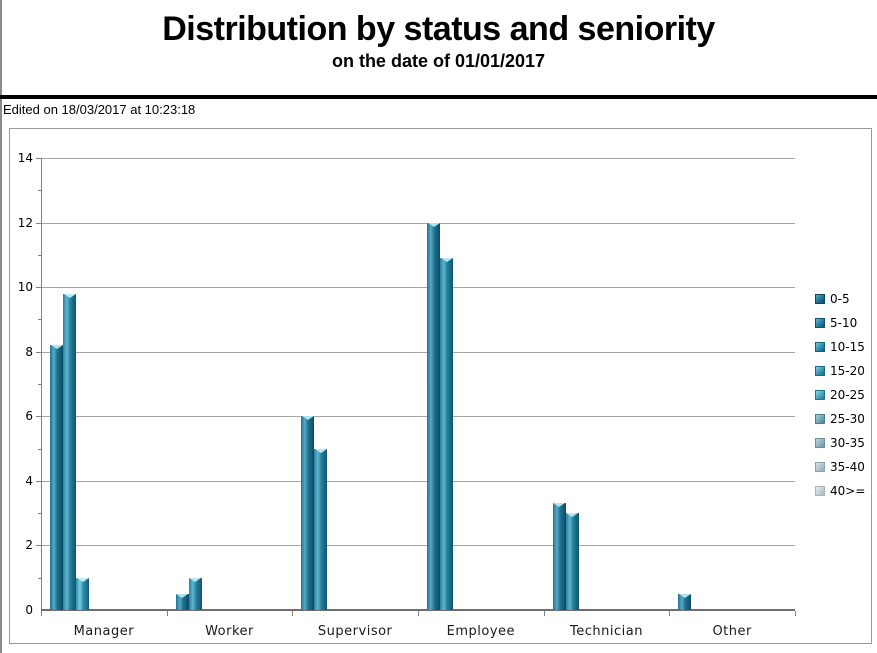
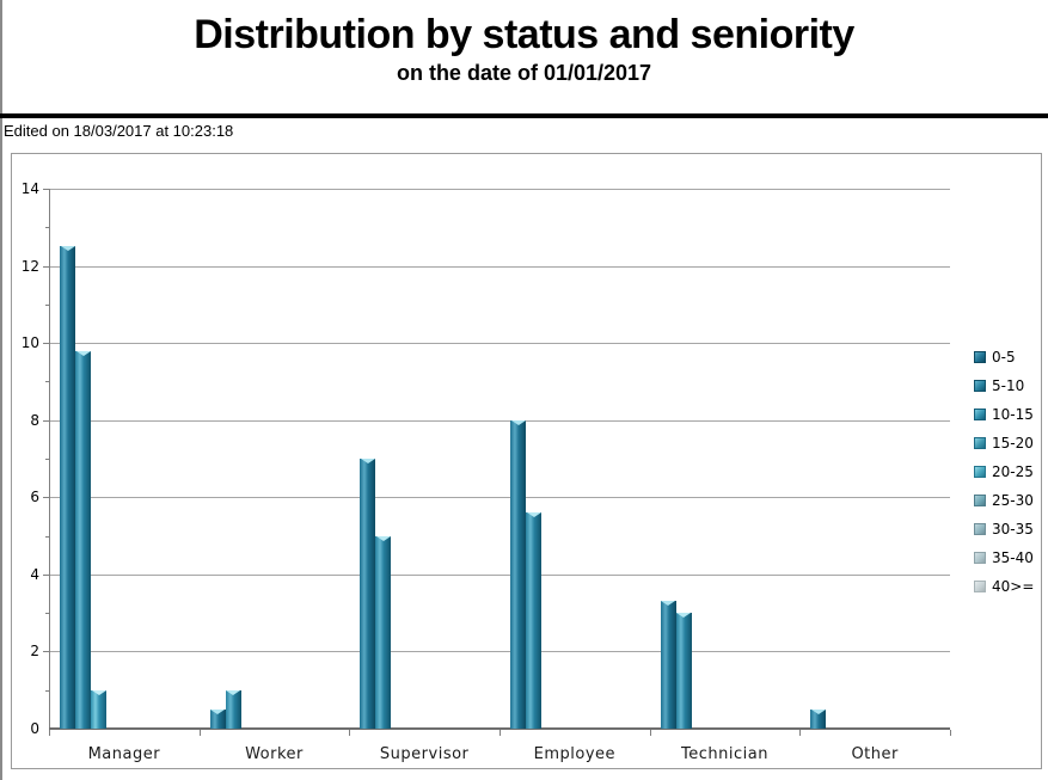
0-5/Manager: 8.2 -> 12.5
0-5/Supervisor: 6.0 -> 7.0
0-5/Employee: 12.0 -> 8.0
5-10/Employee: 10.9 -> 5.6
